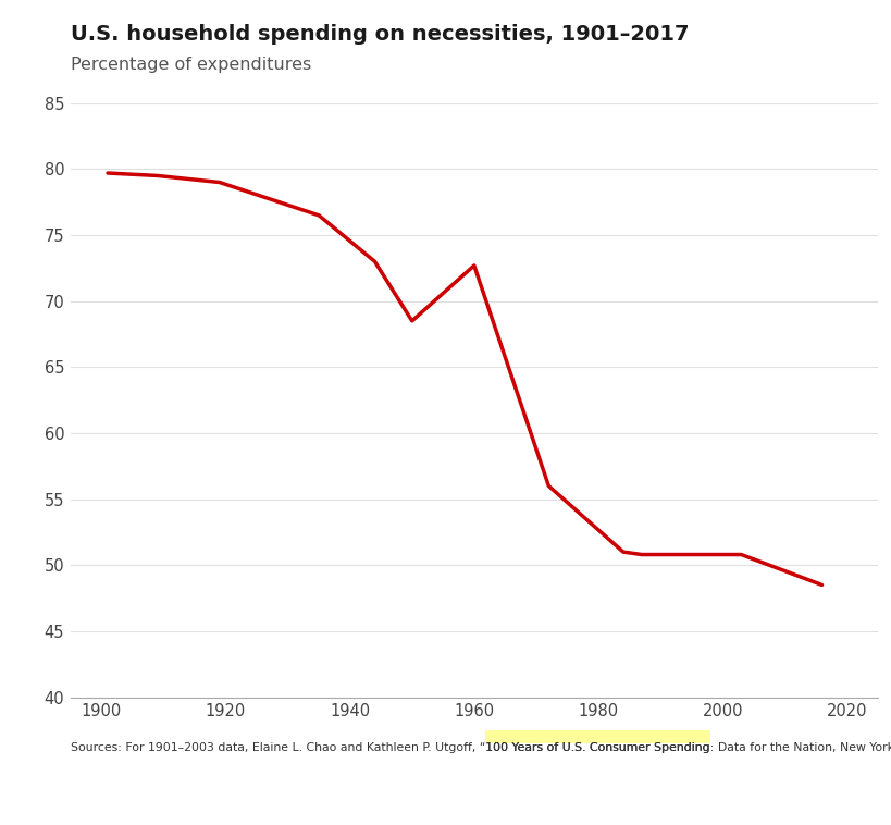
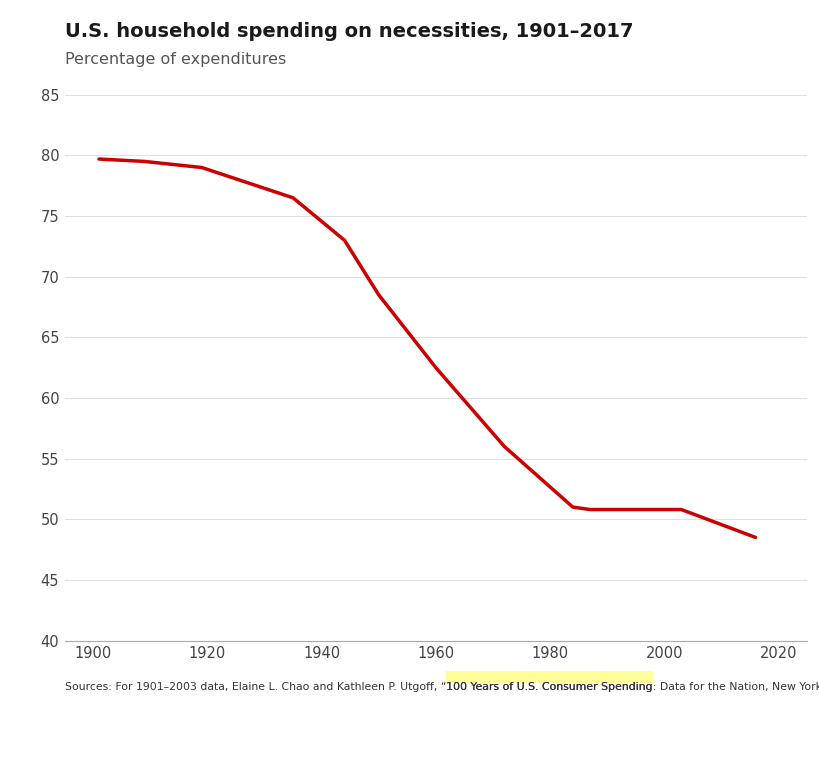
1960: 72.7 -> 62.5
